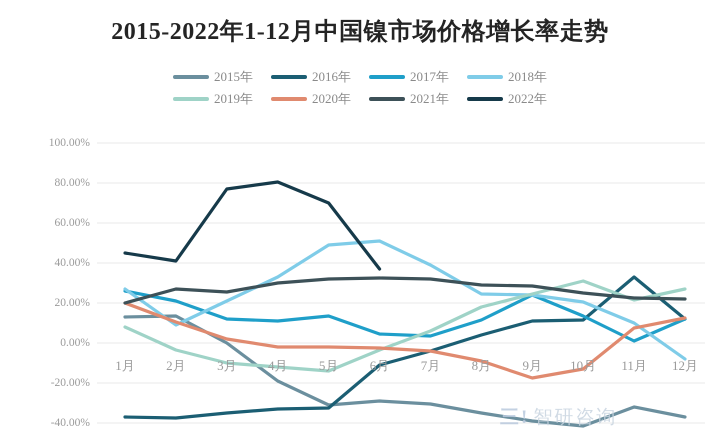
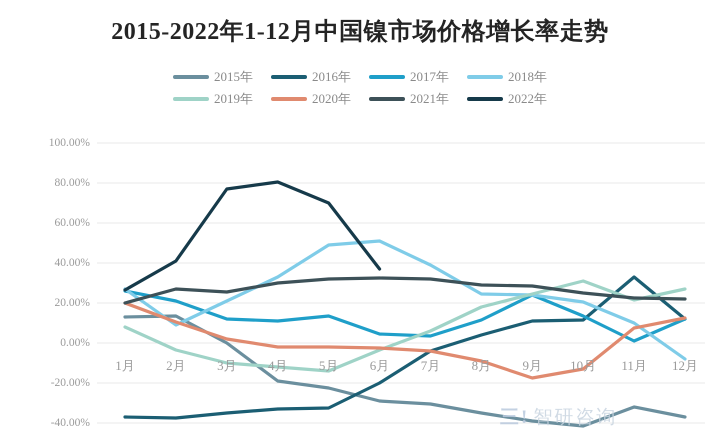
2022年/1月: 45% -> 26%
2015年/5月: -31% -> -22%
2016年/6月: -11% -> -20%
